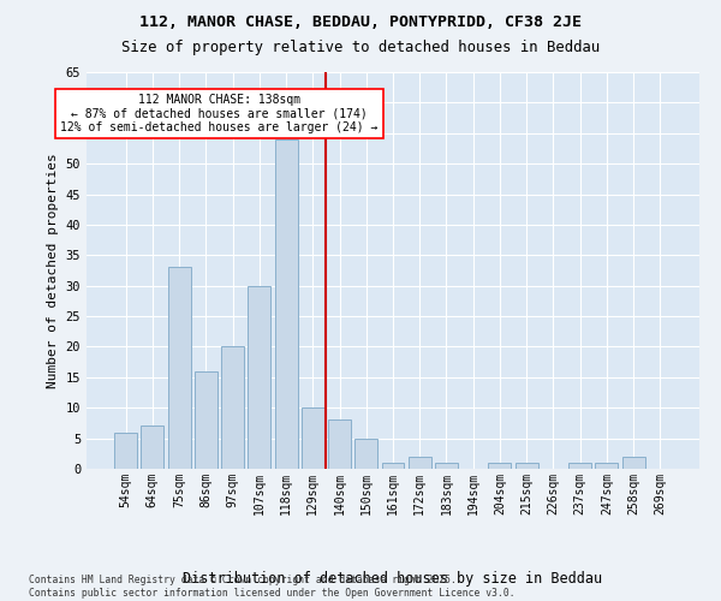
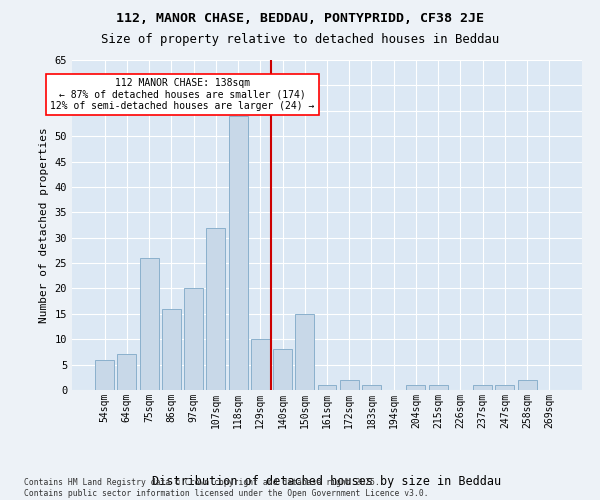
75sqm: 33 -> 26
107sqm: 30 -> 32
150sqm: 5 -> 15
